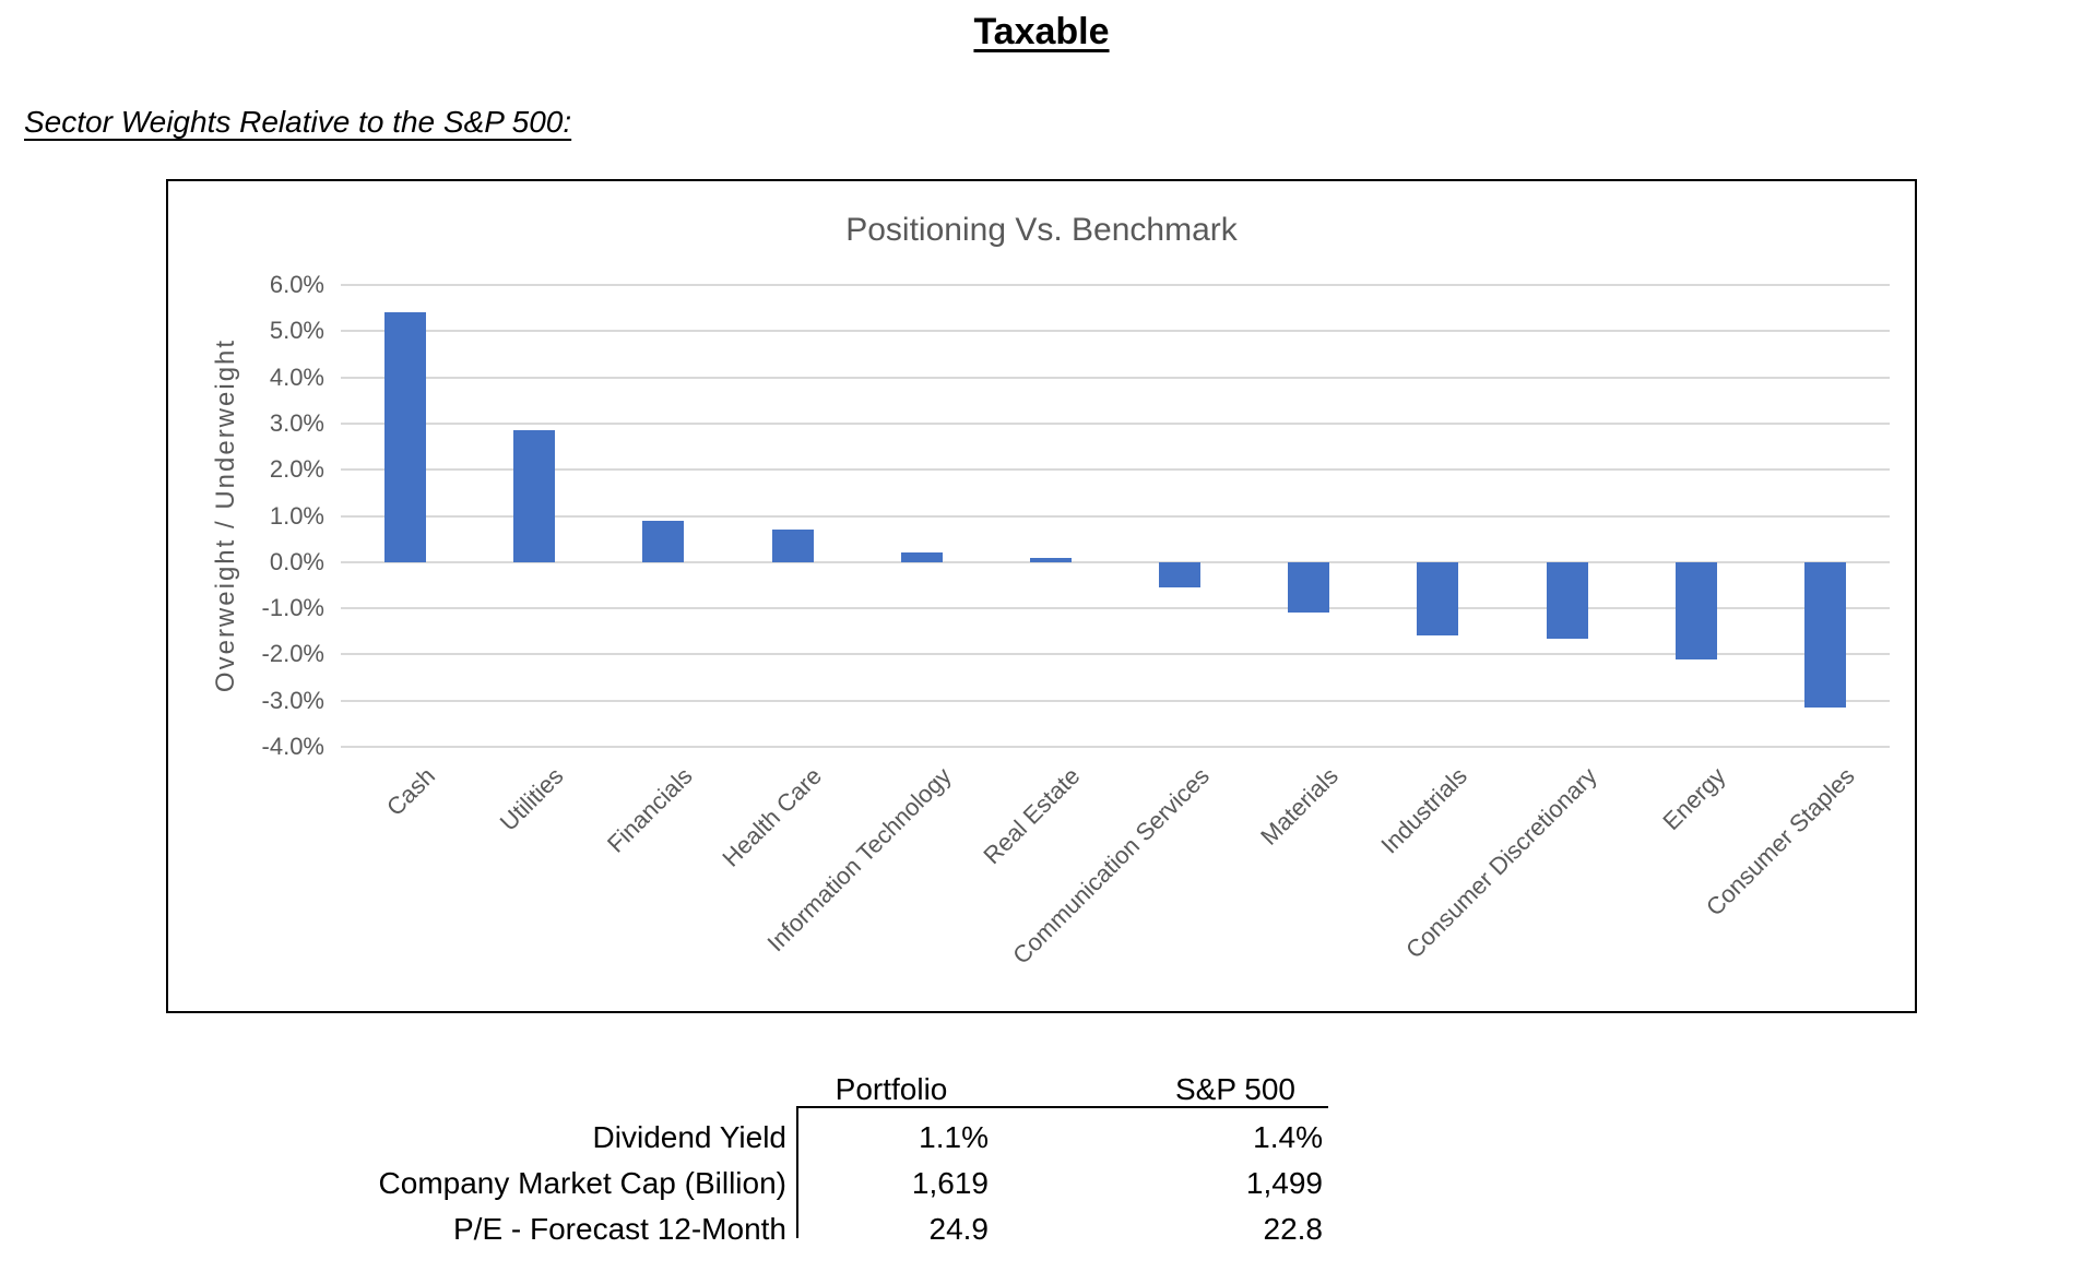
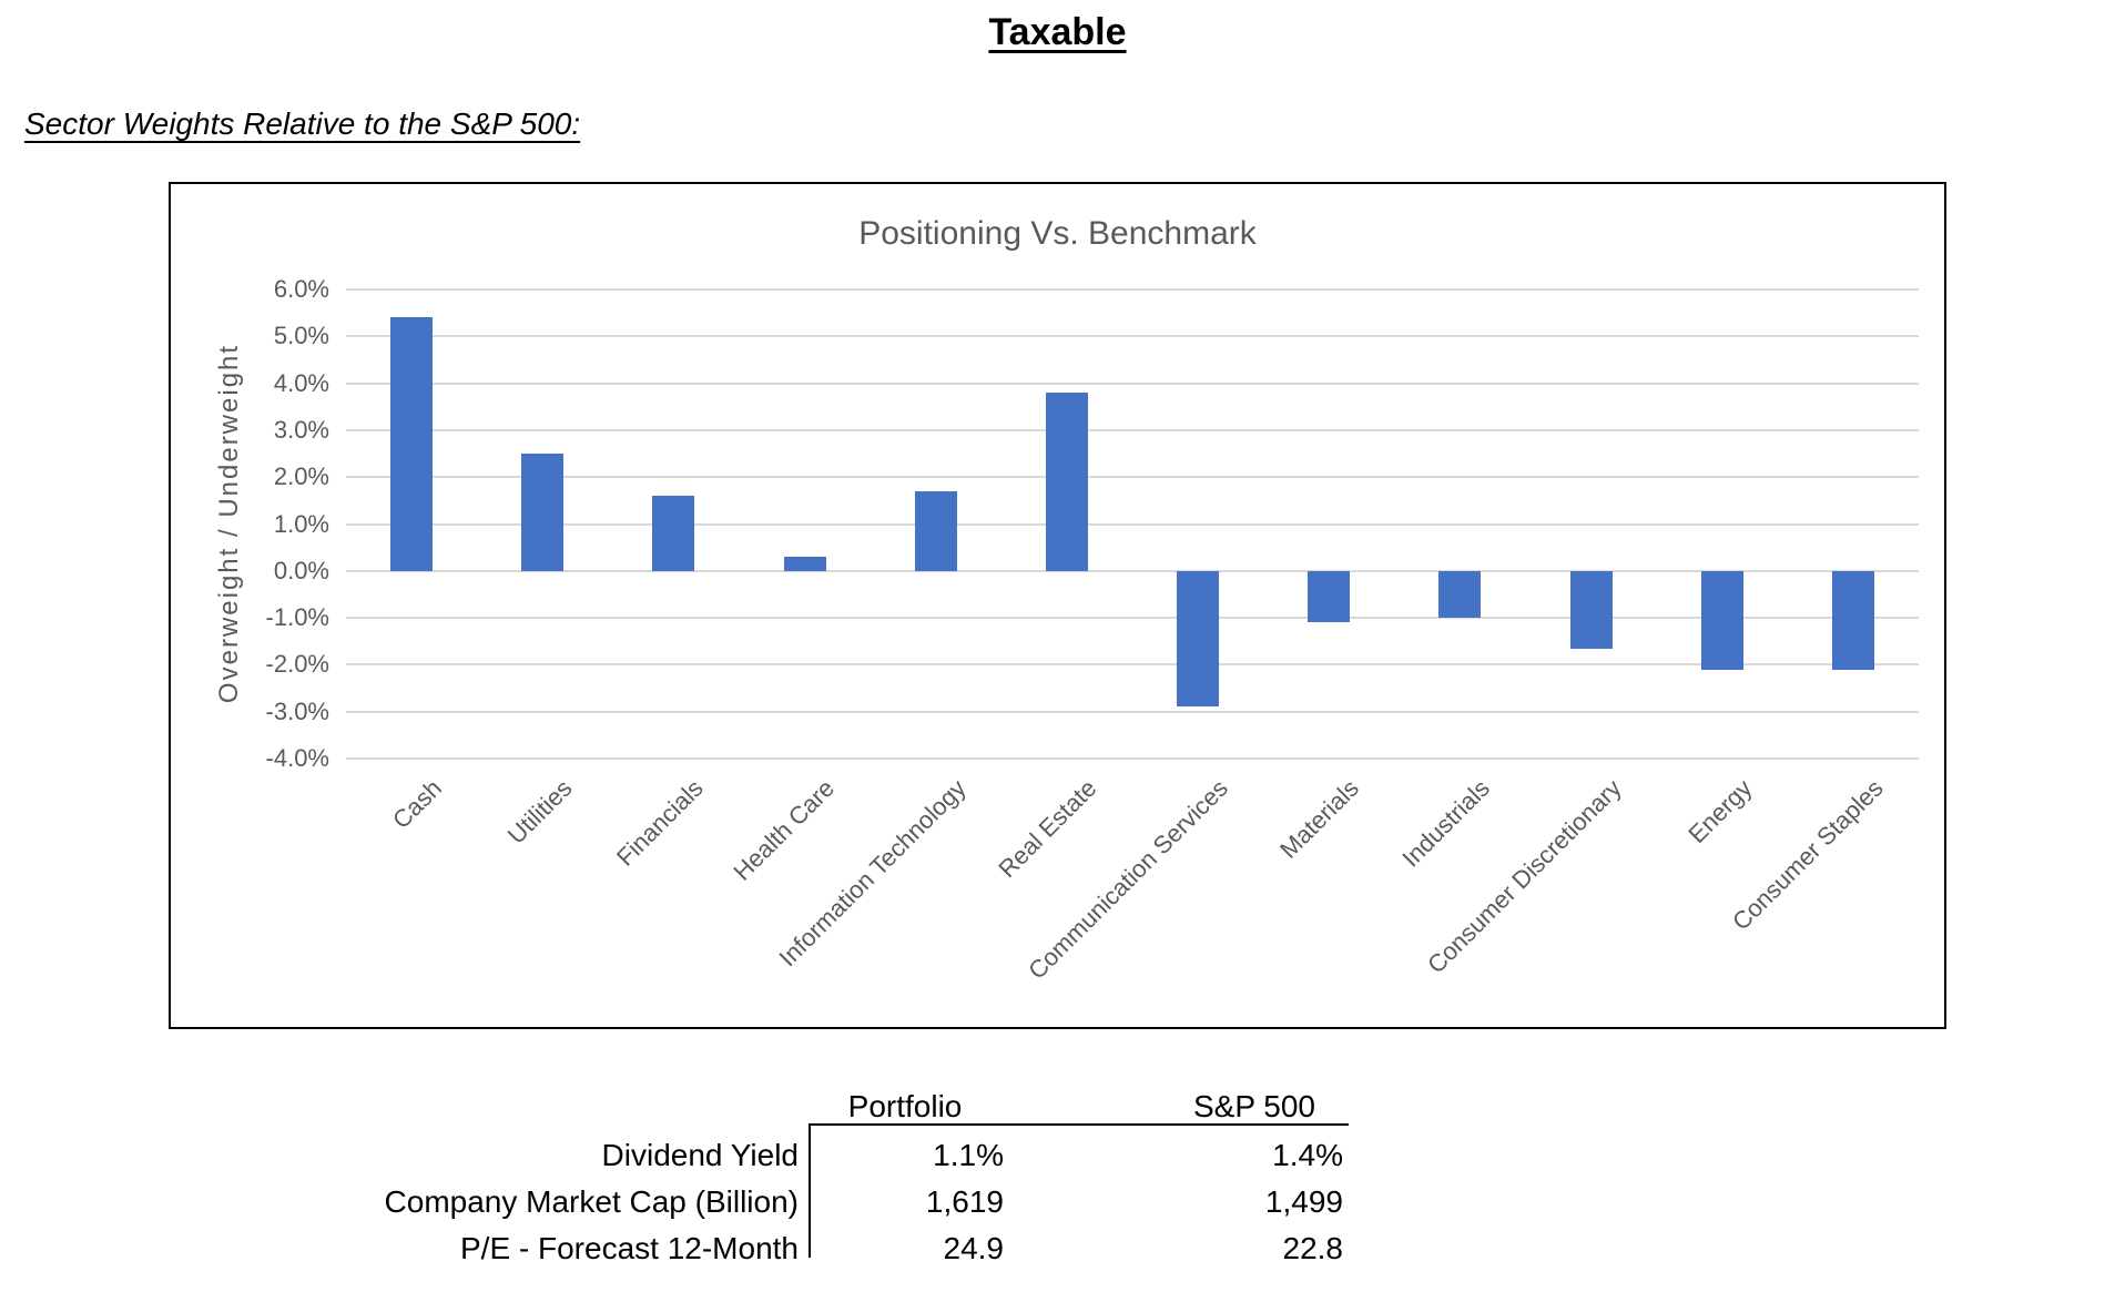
Utilities: 2.9% -> 2.5%
Financials: 0.9% -> 1.6%
Health Care: 0.7% -> 0.3%
Information Technology: 0.2% -> 1.7%
Real Estate: 0.1% -> 3.8%
Communication Services: -0.6% -> -2.9%
Industrials: -1.6% -> -1.0%
Consumer Staples: -3.1% -> -2.1%
